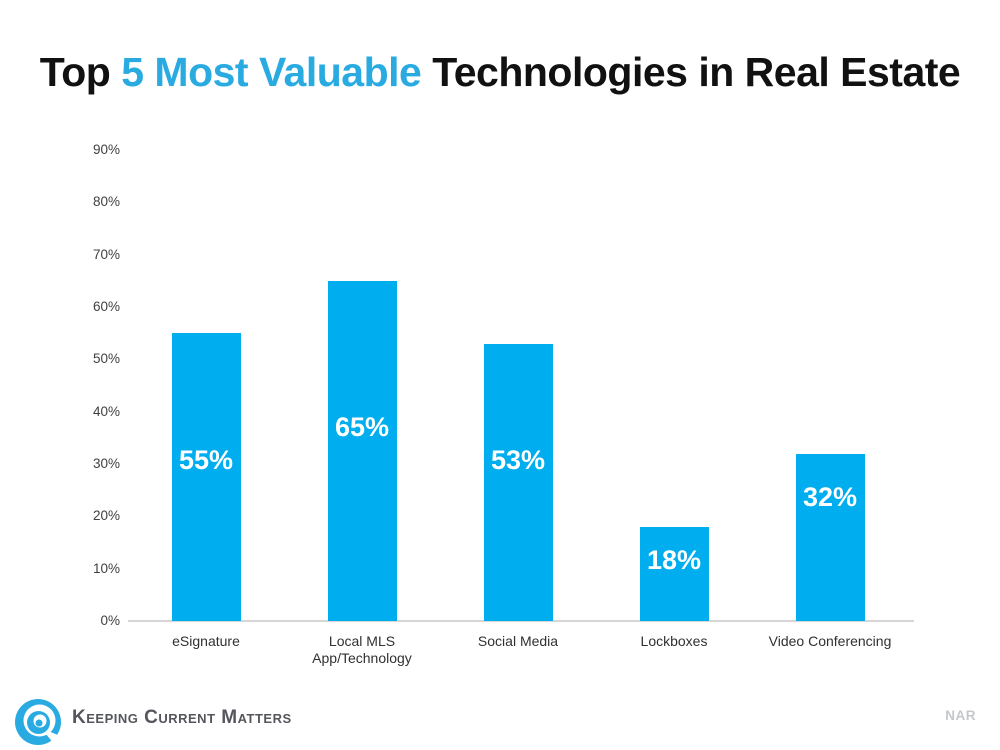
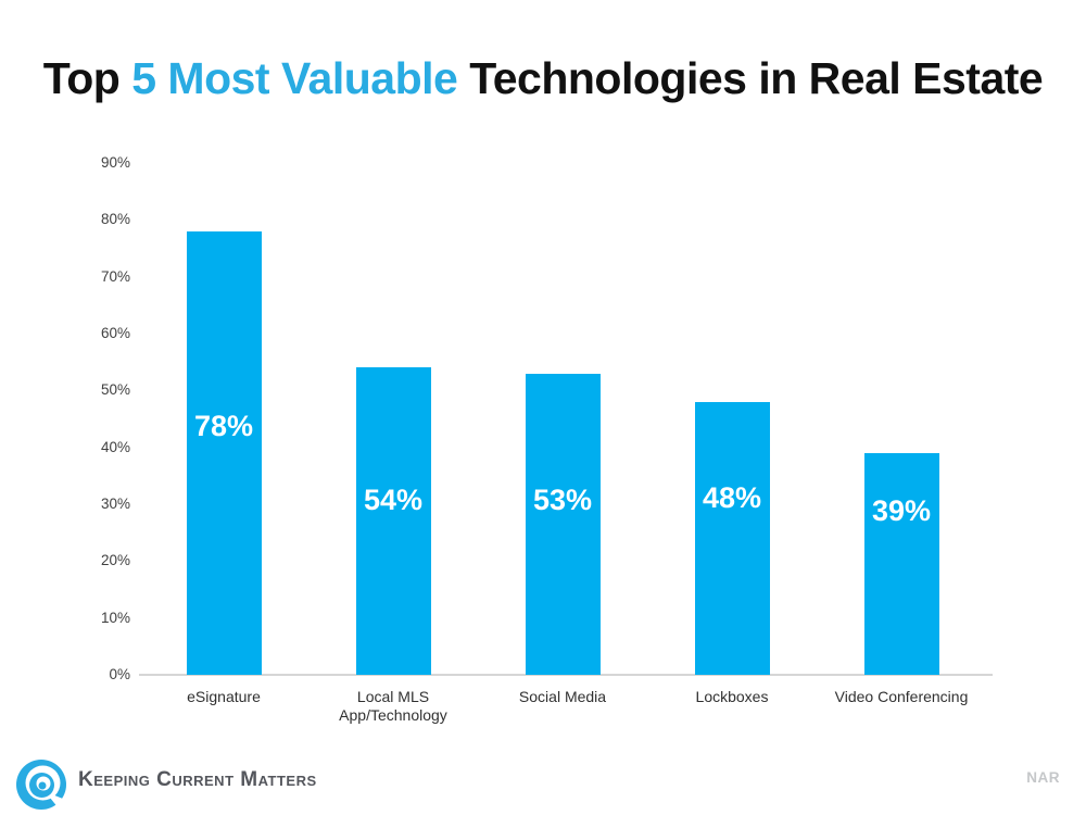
eSignature: 55% -> 78%
Local MLS App/Technology: 65% -> 54%
Lockboxes: 18% -> 48%
Video Conferencing: 32% -> 39%
